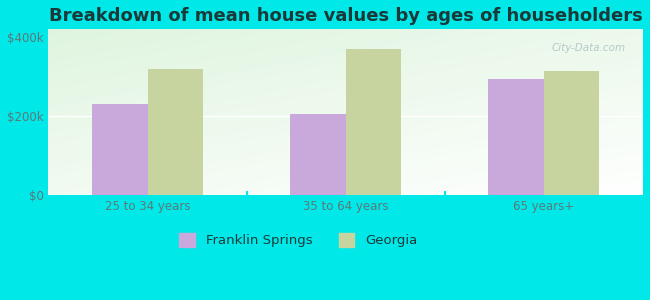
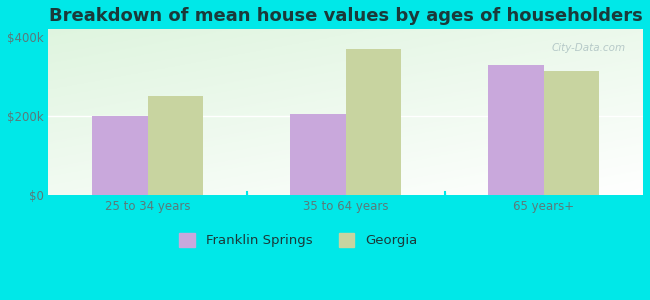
Franklin Springs/25 to 34 years: $230k -> $200k
Georgia/25 to 34 years: $320k -> $250k
Franklin Springs/65 years+: $295k -> $330k
